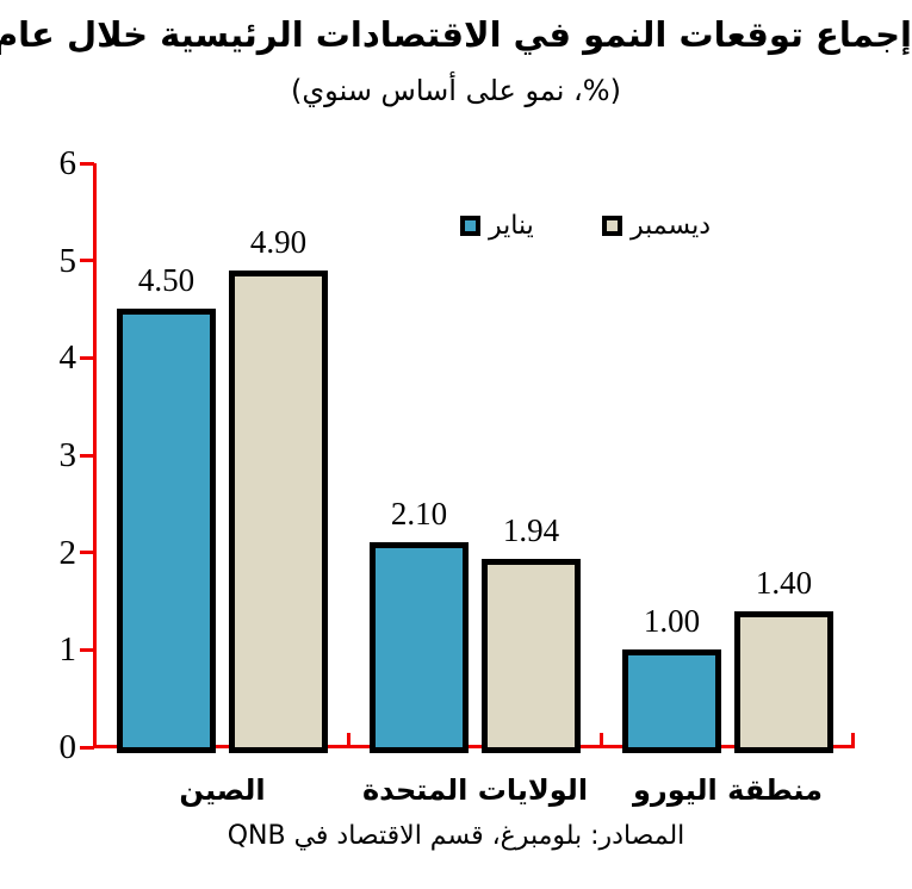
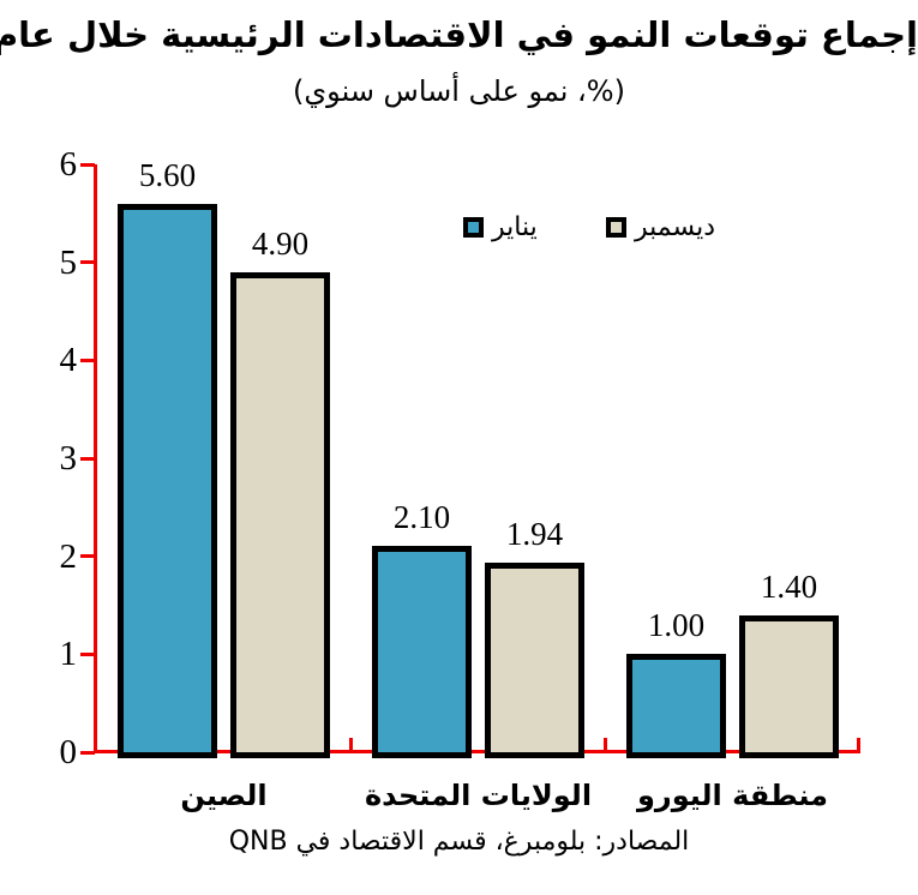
يناير/الصين: 4.50 -> 5.60
